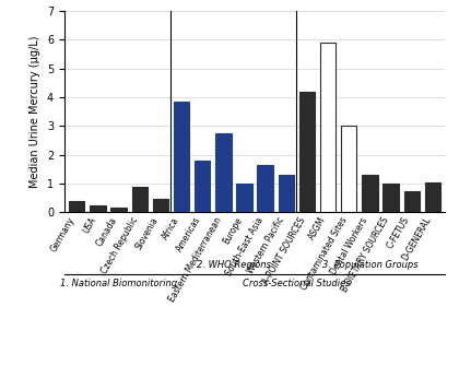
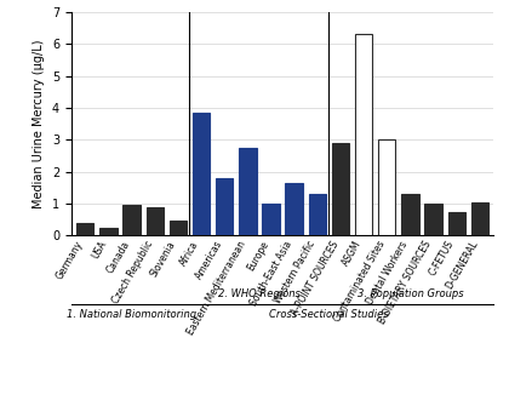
Canada: 0.18 -> 0.95
A-POINT SOURCES: 4.20 -> 2.90
ASGM: 5.90 -> 6.30
